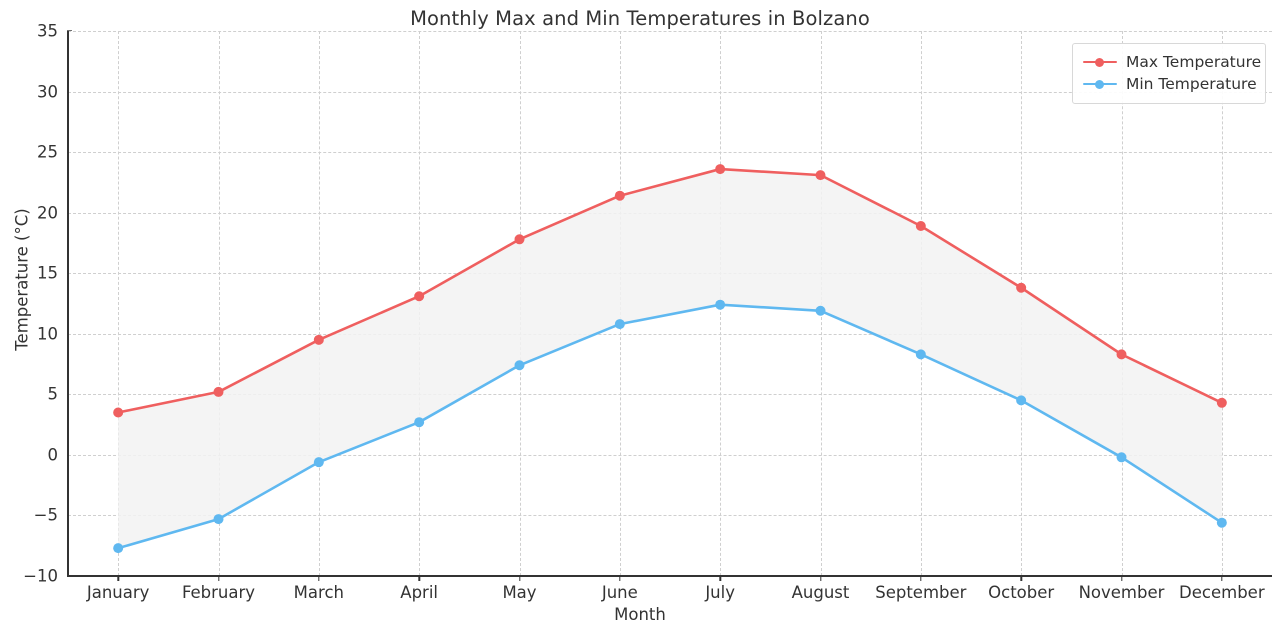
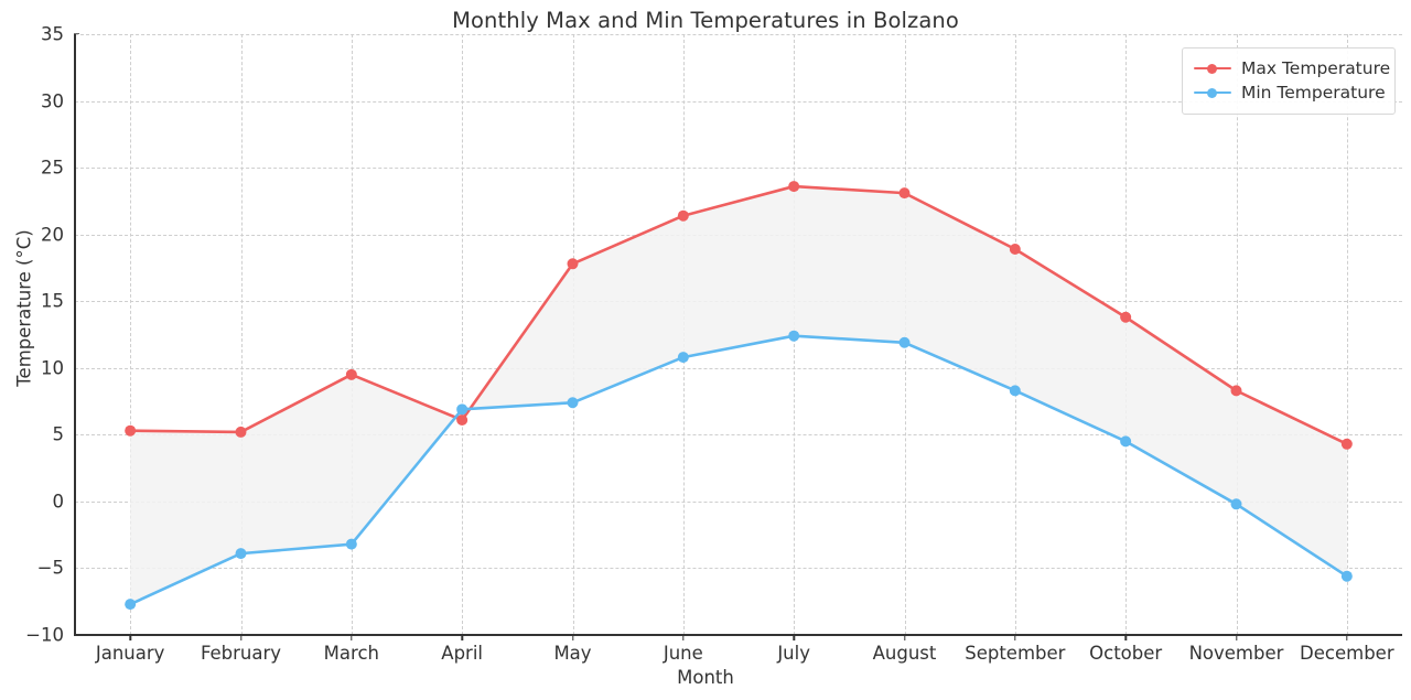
Max Temperature/January: 3.5 -> 5.3
Min Temperature/February: -5.3 -> -3.9
Min Temperature/March: -0.6 -> -3.2
Max Temperature/April: 13.1 -> 6.1
Min Temperature/April: 2.7 -> 6.9
